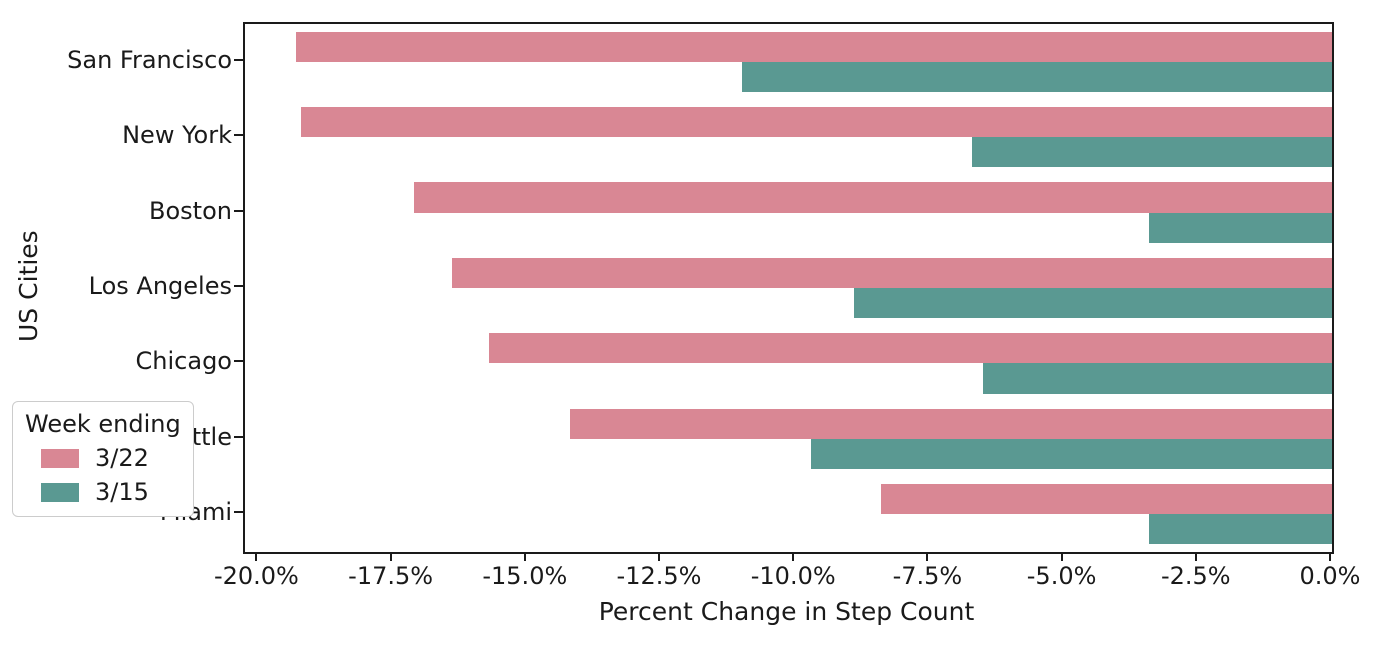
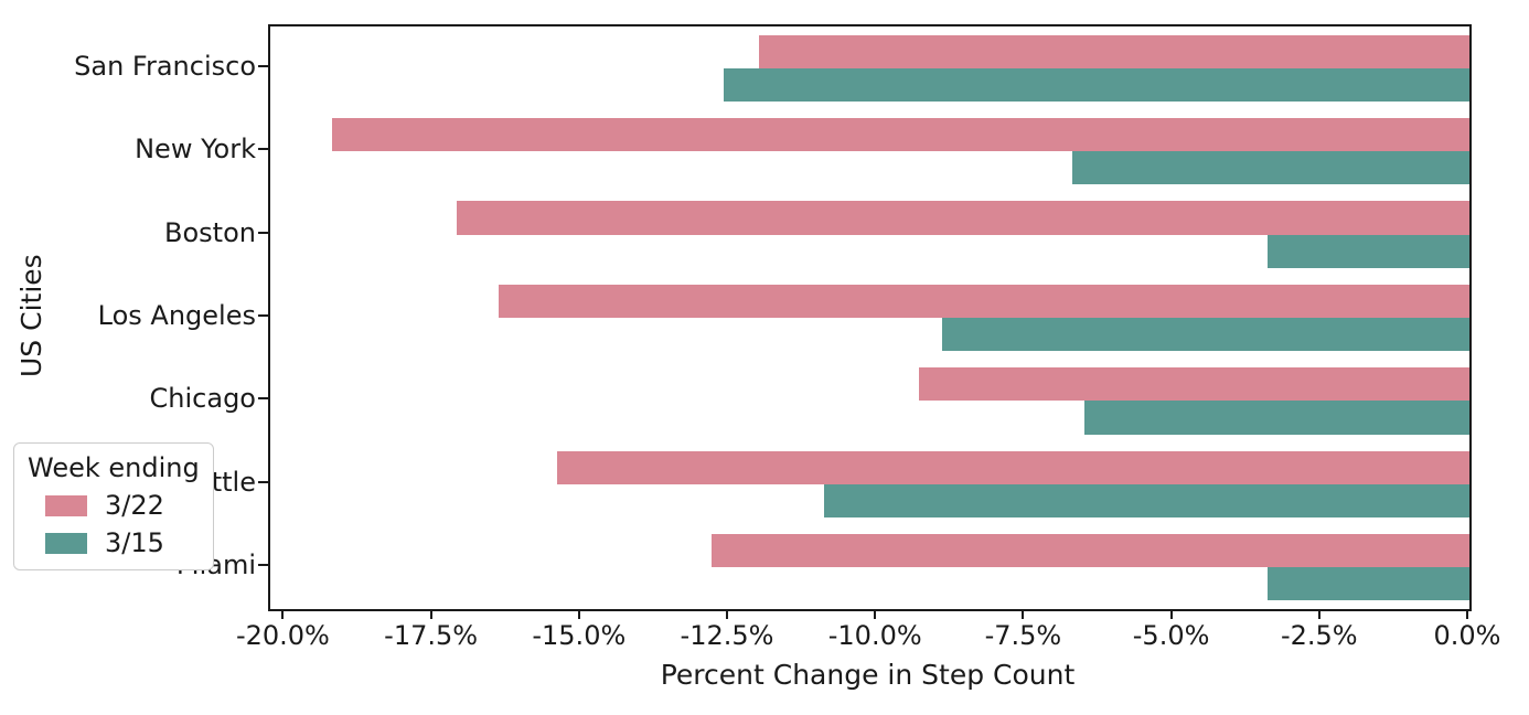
3/22/San Francisco: -19.3% -> -12.0%
3/15/San Francisco: -11.0% -> -12.6%
3/22/Chicago: -15.7% -> -9.3%
3/22/Seattle: -14.2% -> -15.4%
3/15/Seattle: -9.7% -> -10.9%
3/22/Miami: -8.4% -> -12.8%
